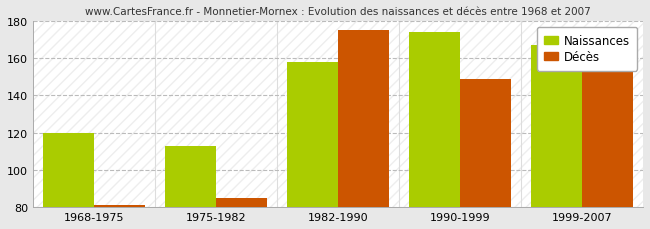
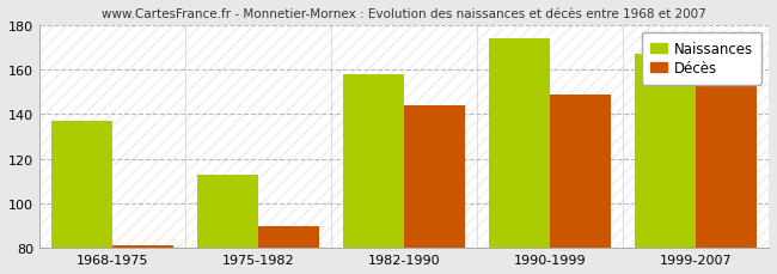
Naissances/1968-1975: 120 -> 137
Décès/1975-1982: 85 -> 90
Décès/1982-1990: 175 -> 144
